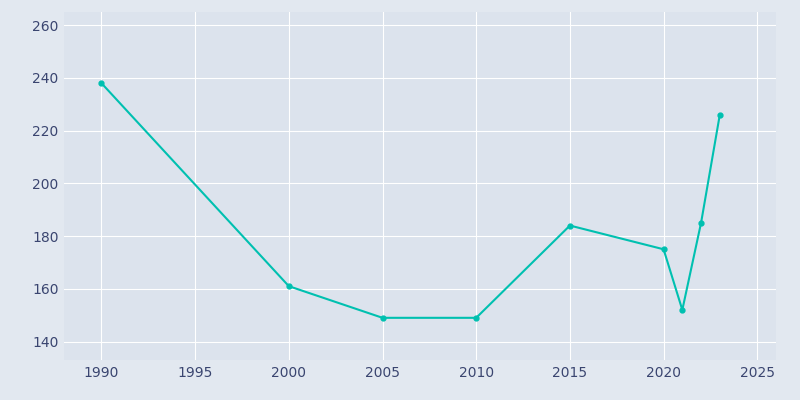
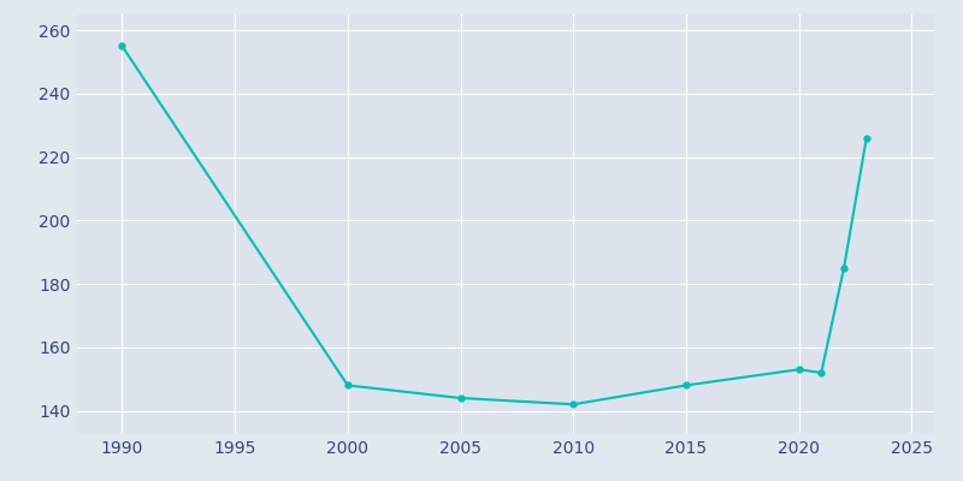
1990: 238 -> 255
2000: 161 -> 148
2005: 149 -> 144
2010: 149 -> 142
2015: 184 -> 148
2020: 175 -> 153
